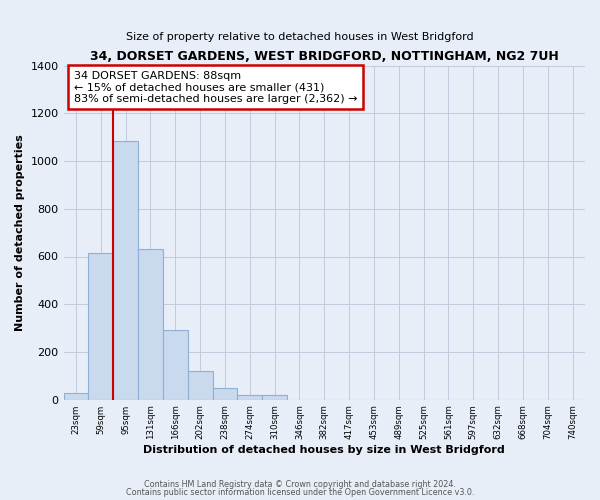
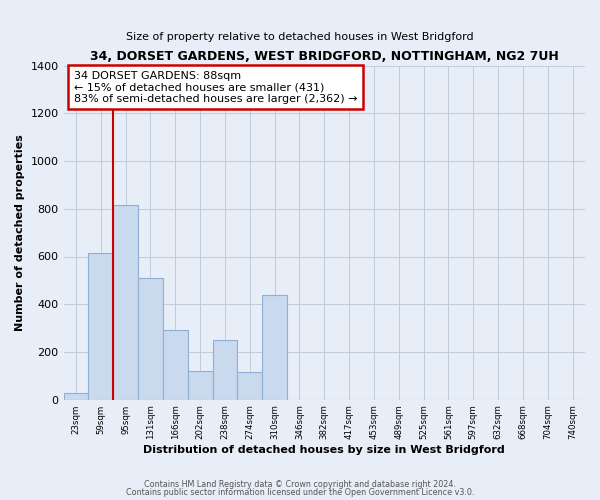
95sqm: 1085 -> 815
131sqm: 630 -> 510
238sqm: 47 -> 250
274sqm: 20 -> 115
310sqm: 18 -> 440
